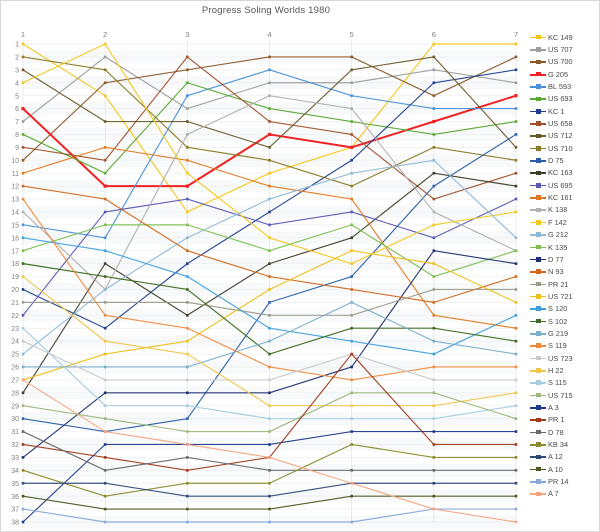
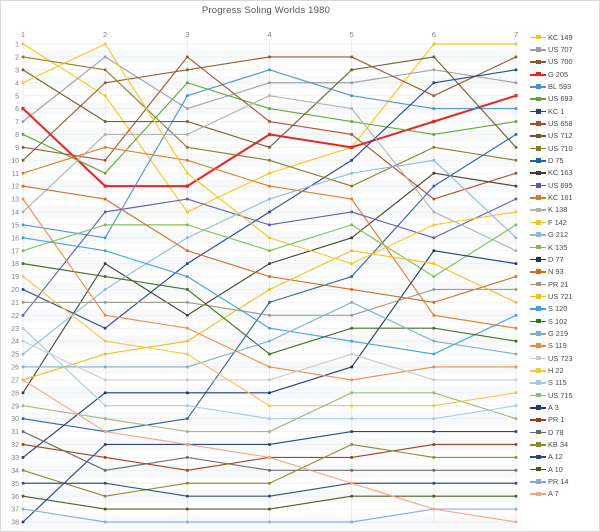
K 138/2: 20 -> 8
PR 1/5: 25 -> 33
K 135/7: 17 -> 15
